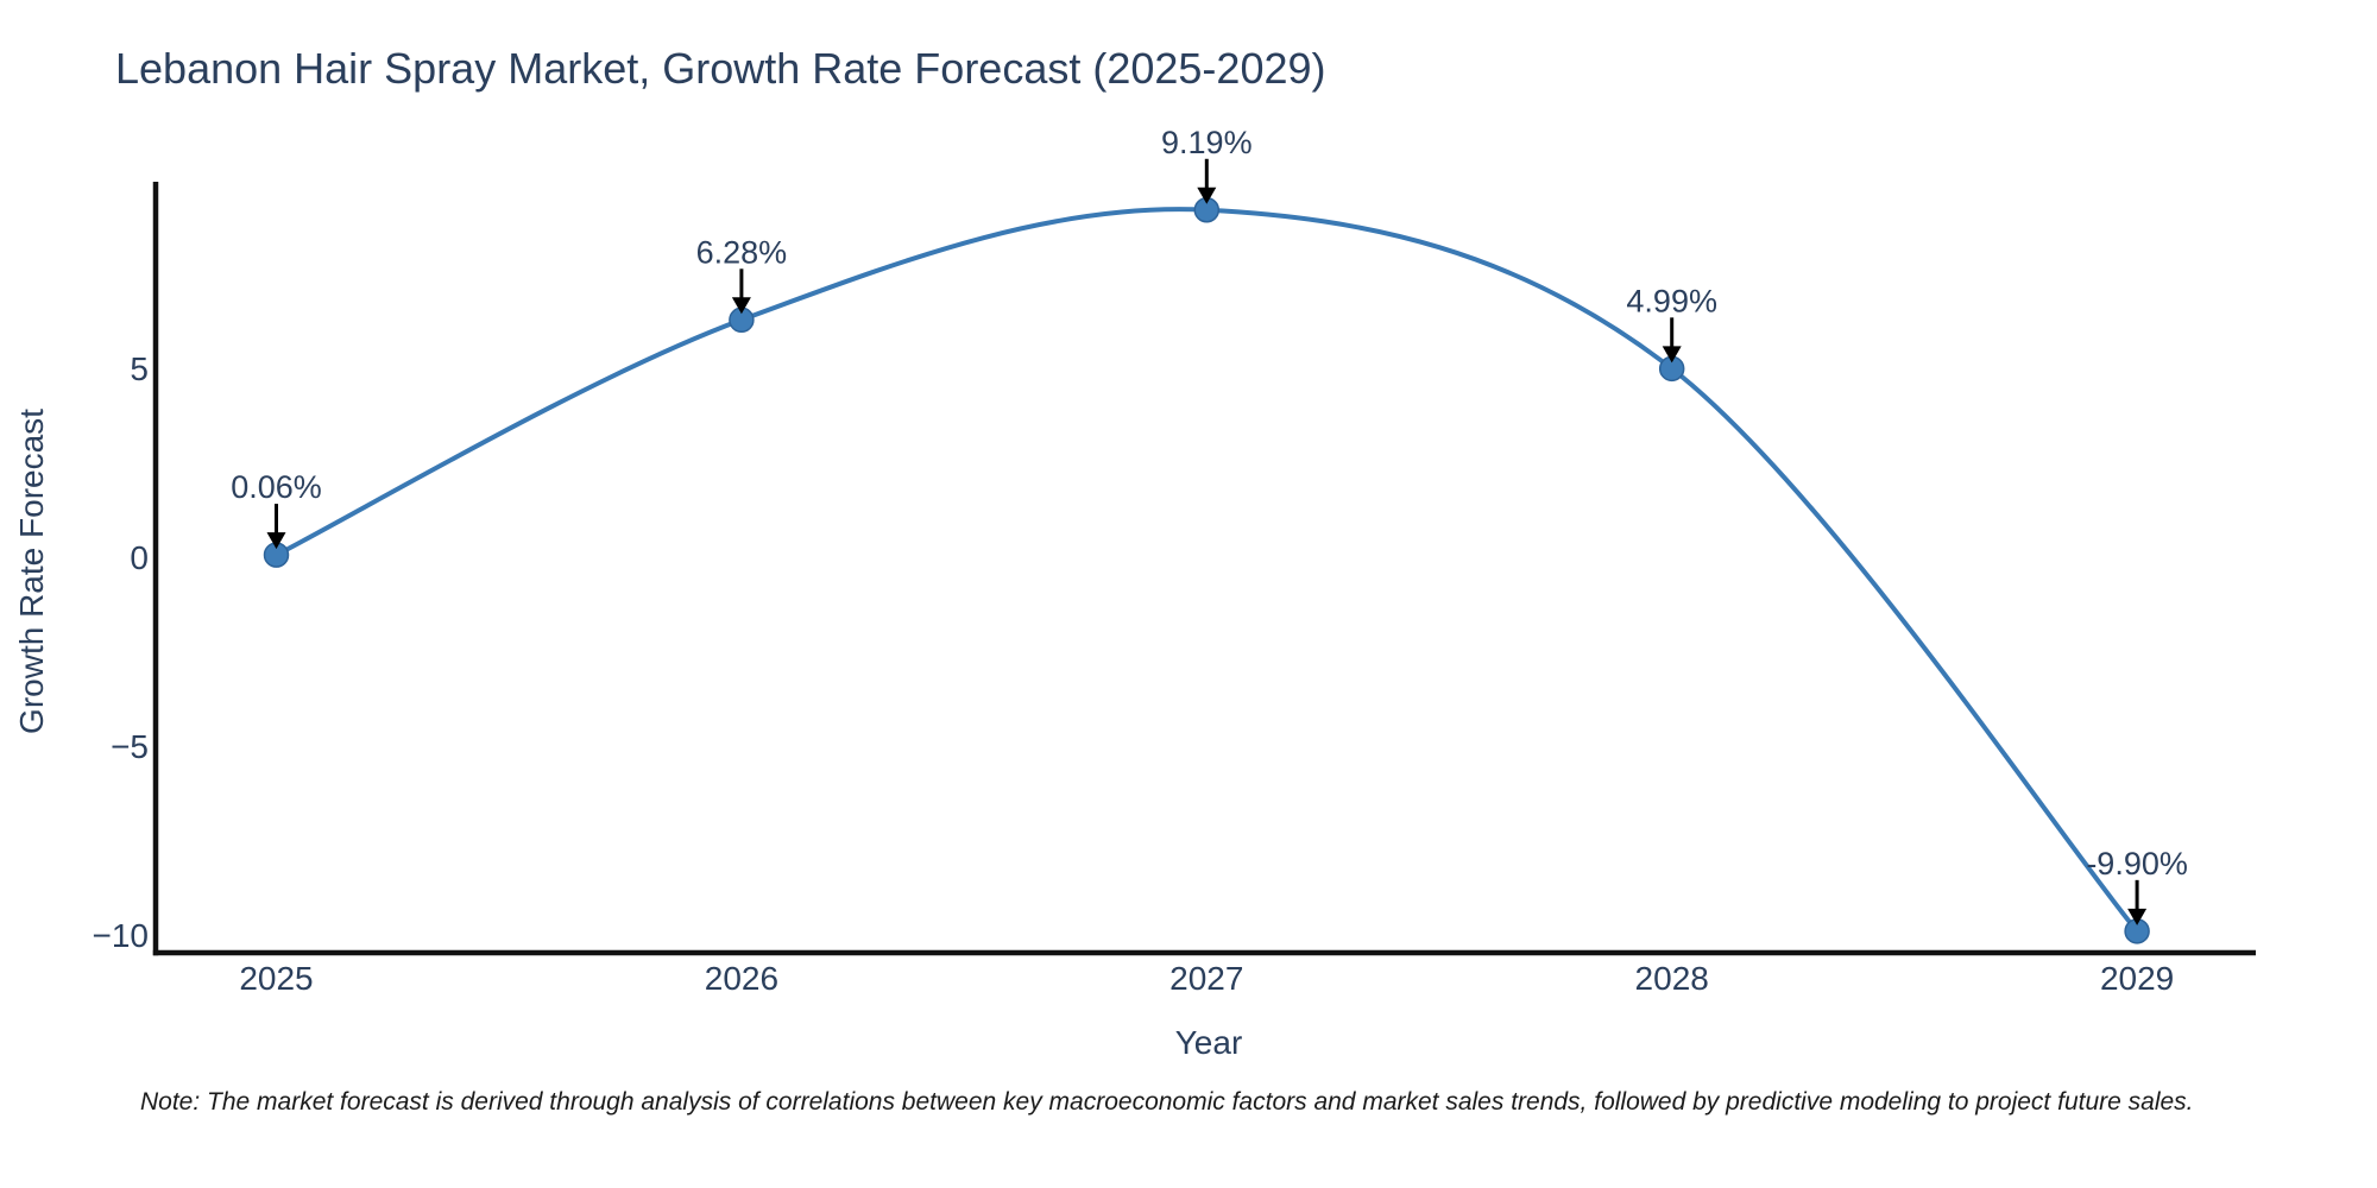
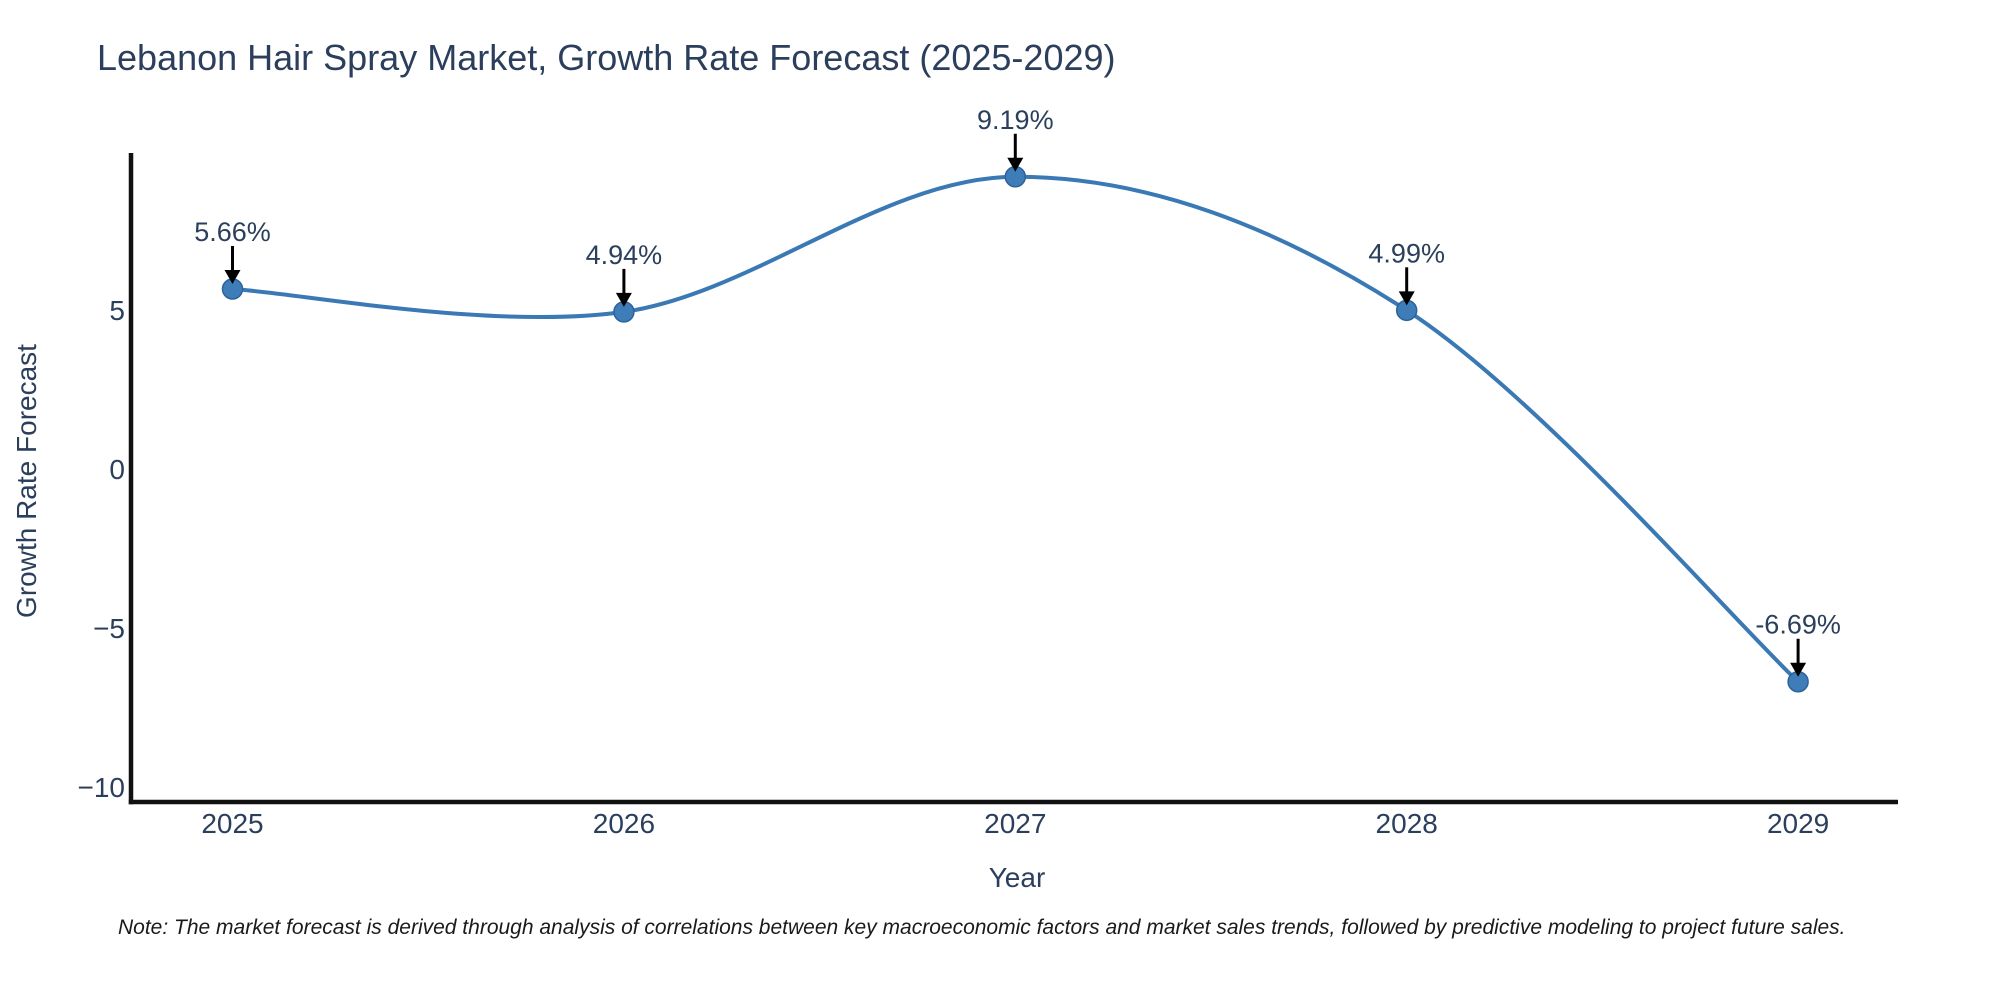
2025: 0.06% -> 5.66%
2026: 6.28% -> 4.94%
2029: -9.90% -> -6.69%
